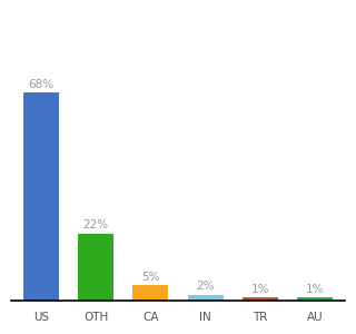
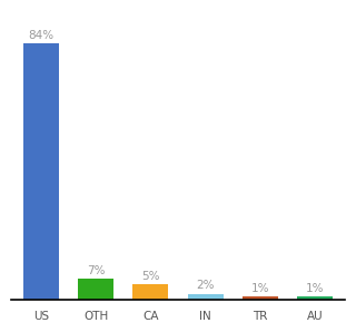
US: 68% -> 84%
OTH: 22% -> 7%
